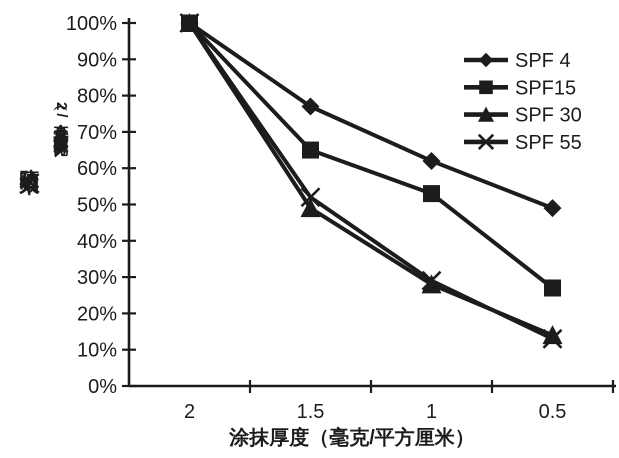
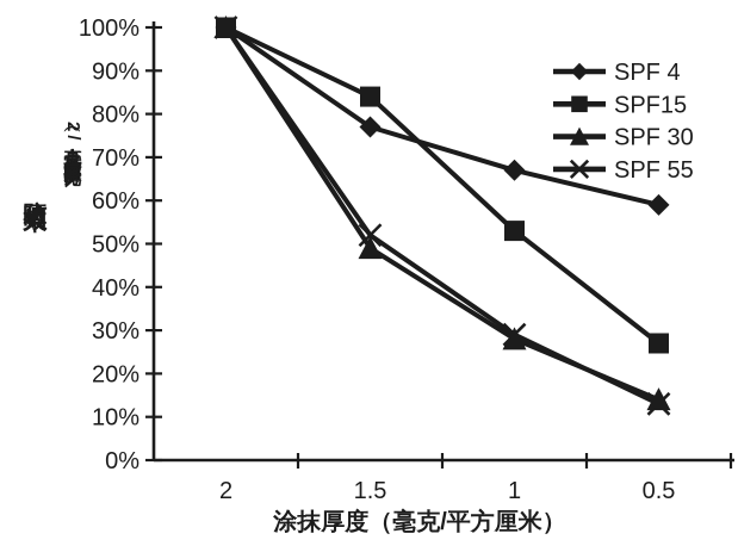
SPF15/1.5: 65% -> 84%
SPF 4/1: 62% -> 67%
SPF 4/0.5: 49% -> 59%
